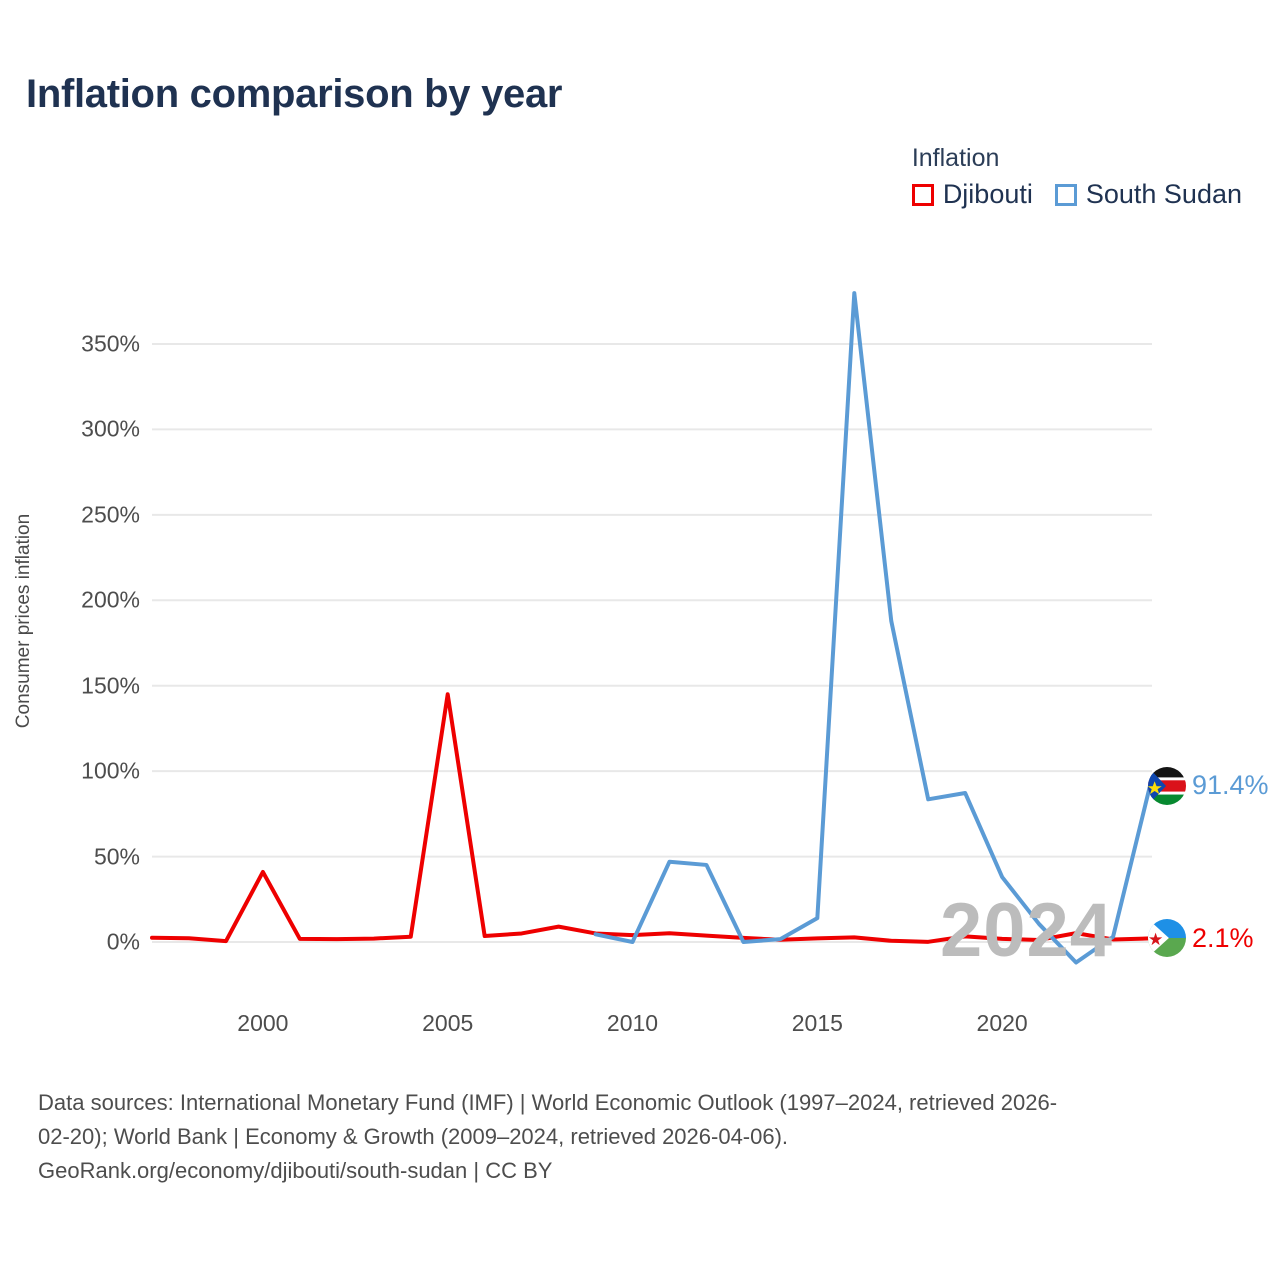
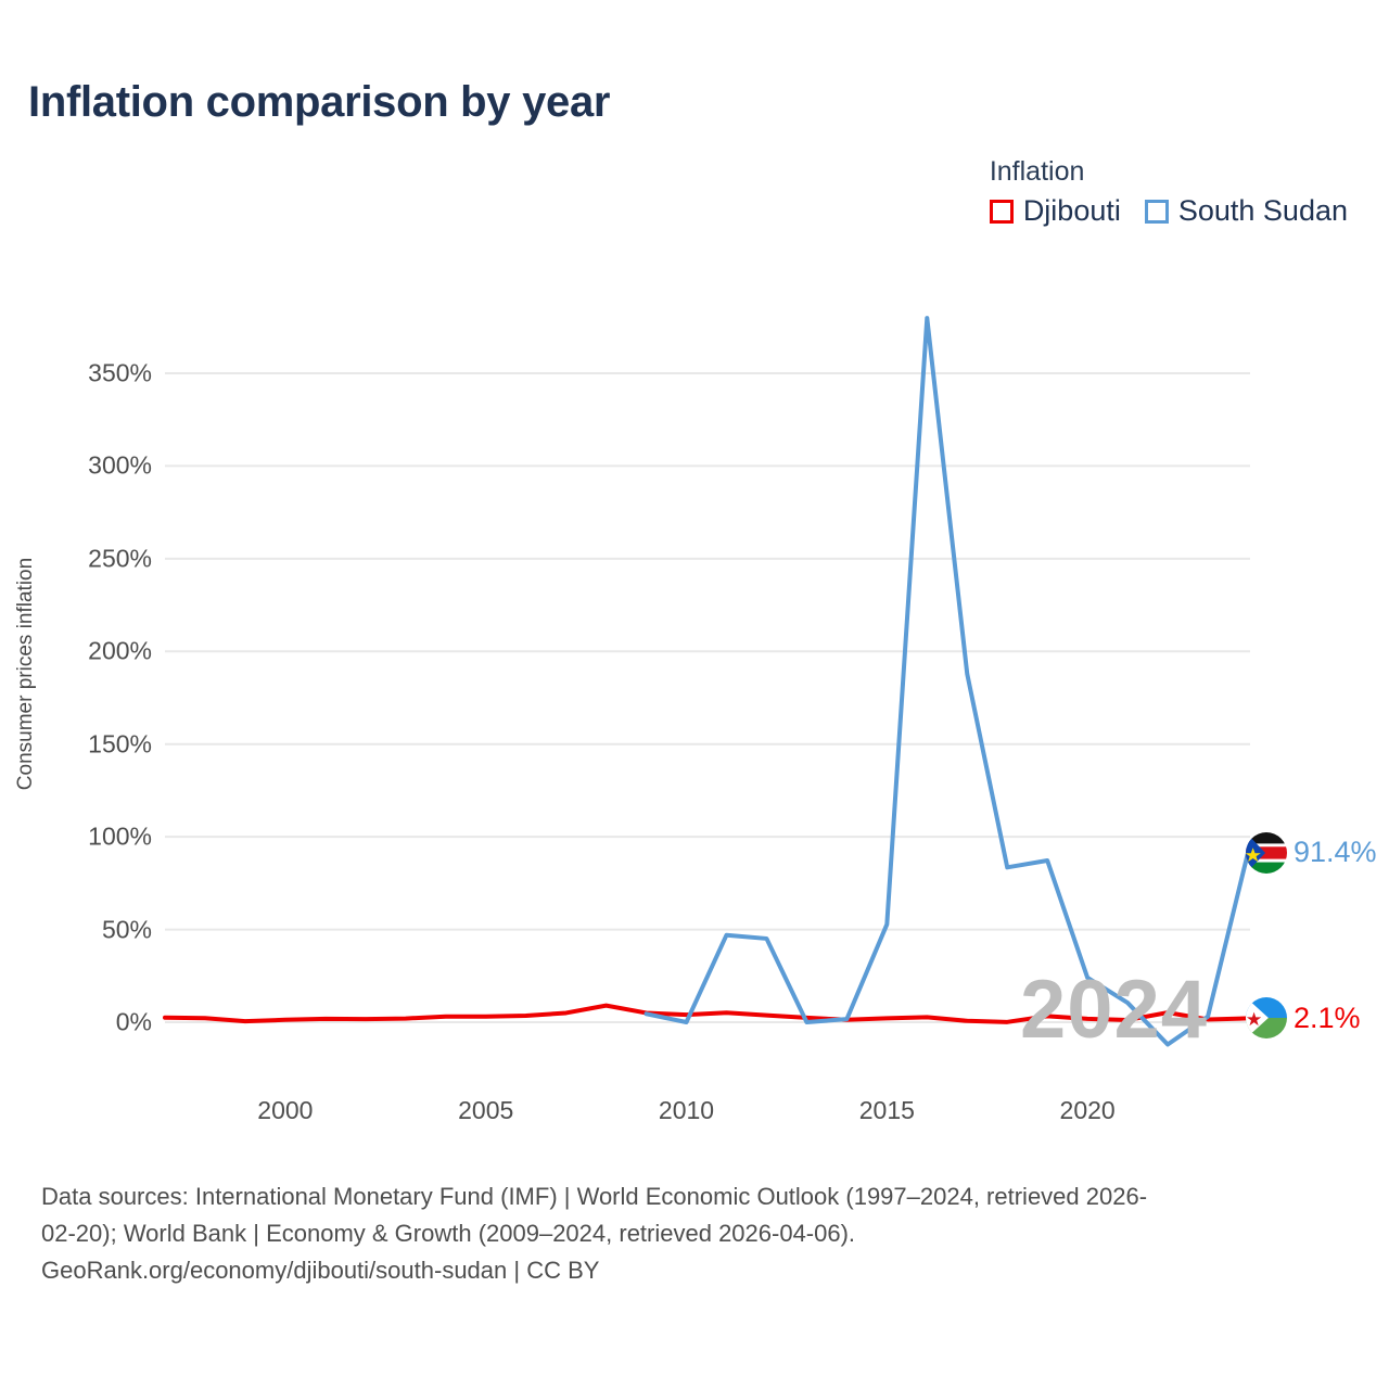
Djibouti/2000: 41% -> 1%
Djibouti/2005: 145% -> 3%
South Sudan/2015: 14% -> 53%
South Sudan/2020: 38% -> 24%
